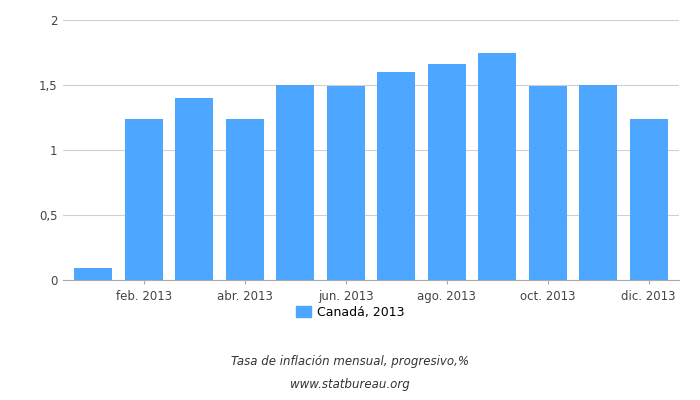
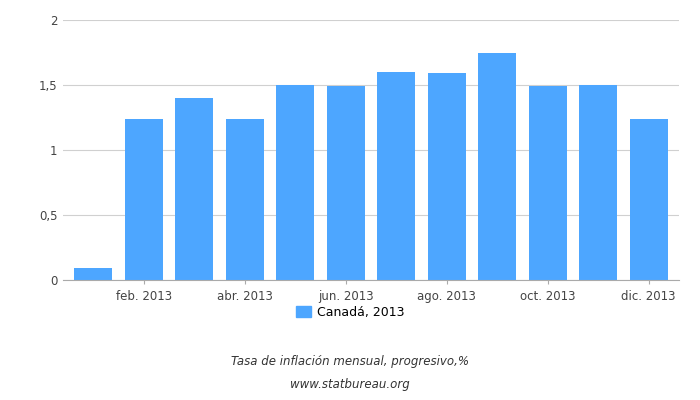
ago. 2013: 1,66 -> 1,59
